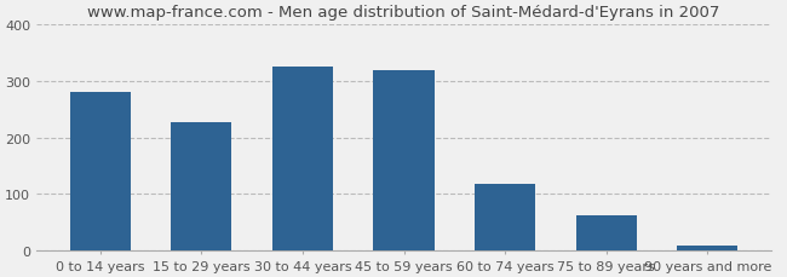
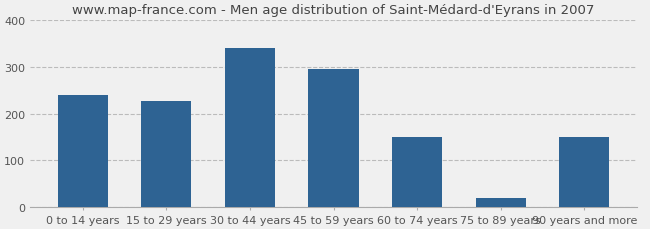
0 to 14 years: 281 -> 240
30 to 44 years: 326 -> 340
45 to 59 years: 320 -> 295
60 to 74 years: 118 -> 150
75 to 89 years: 63 -> 20
90 years and more: 8 -> 150
